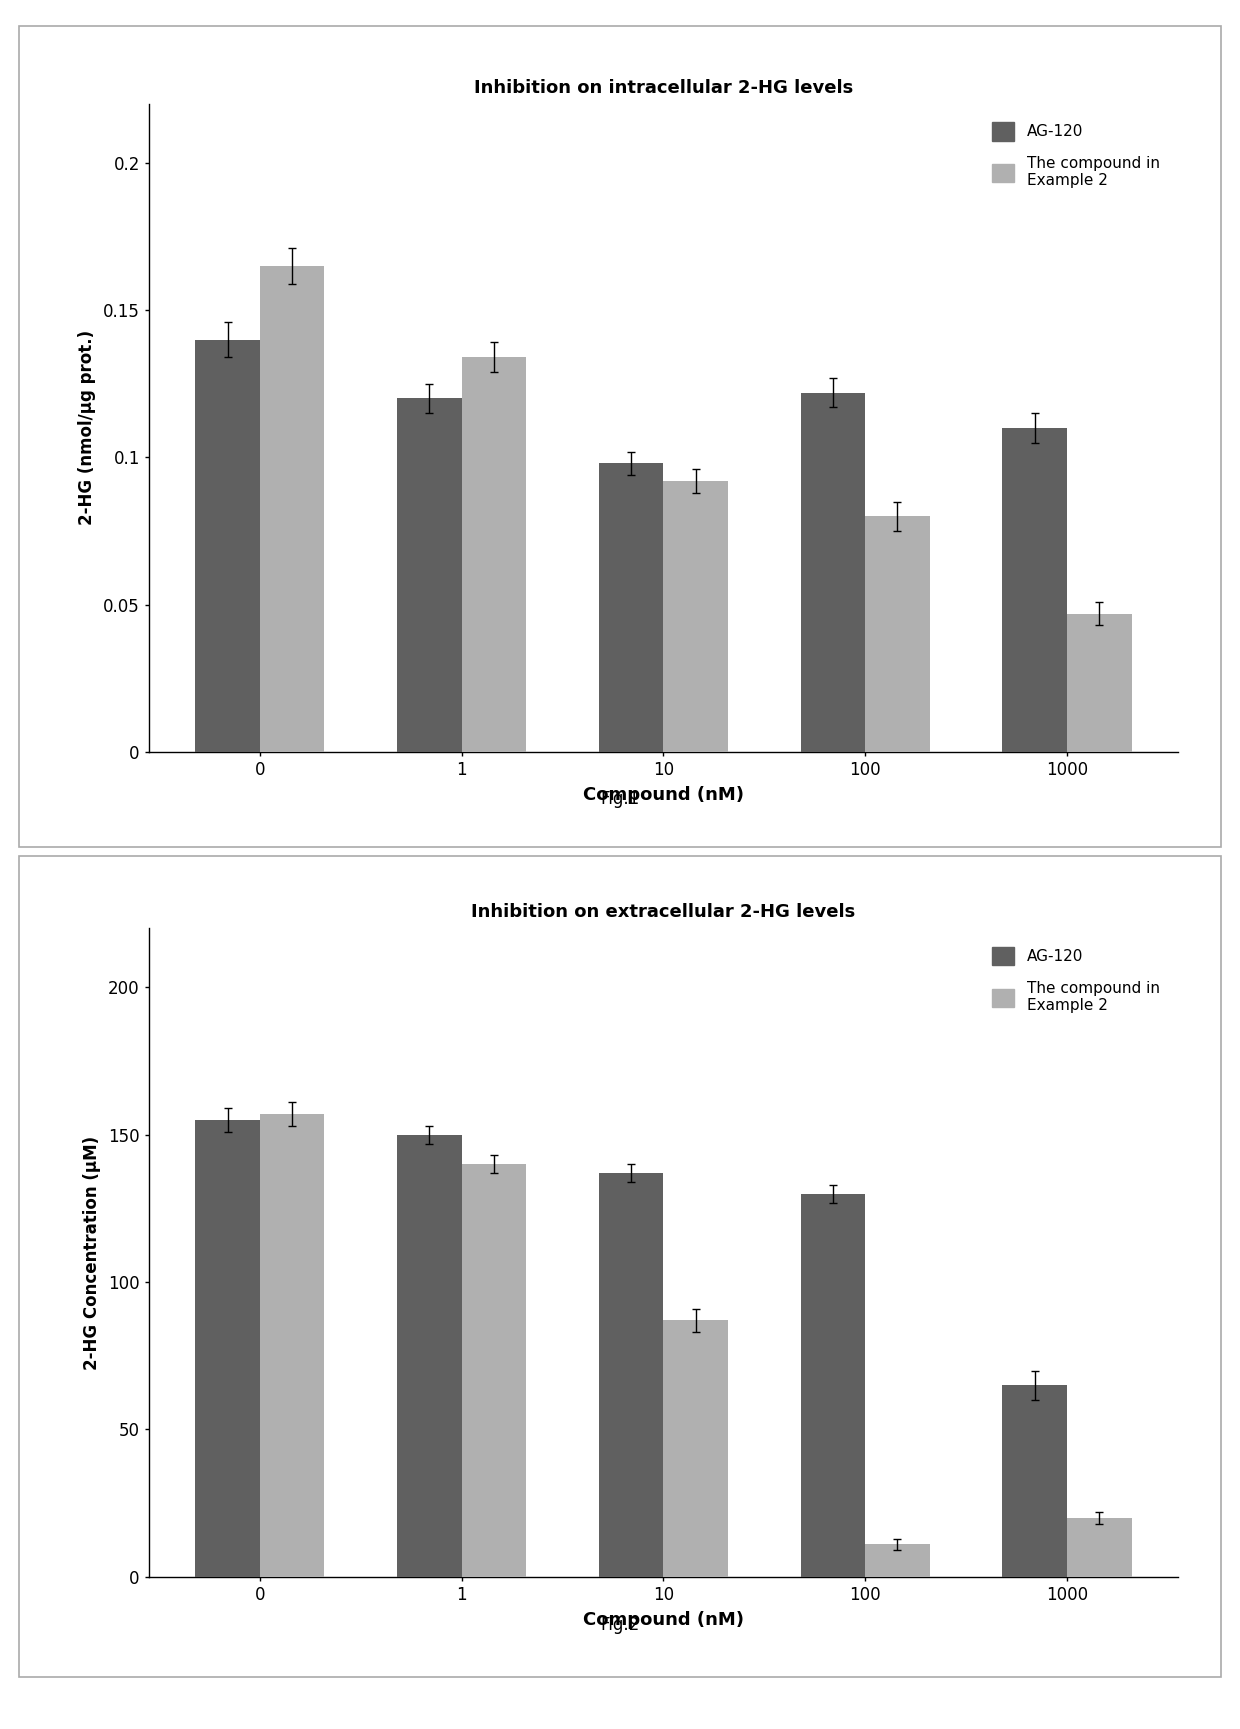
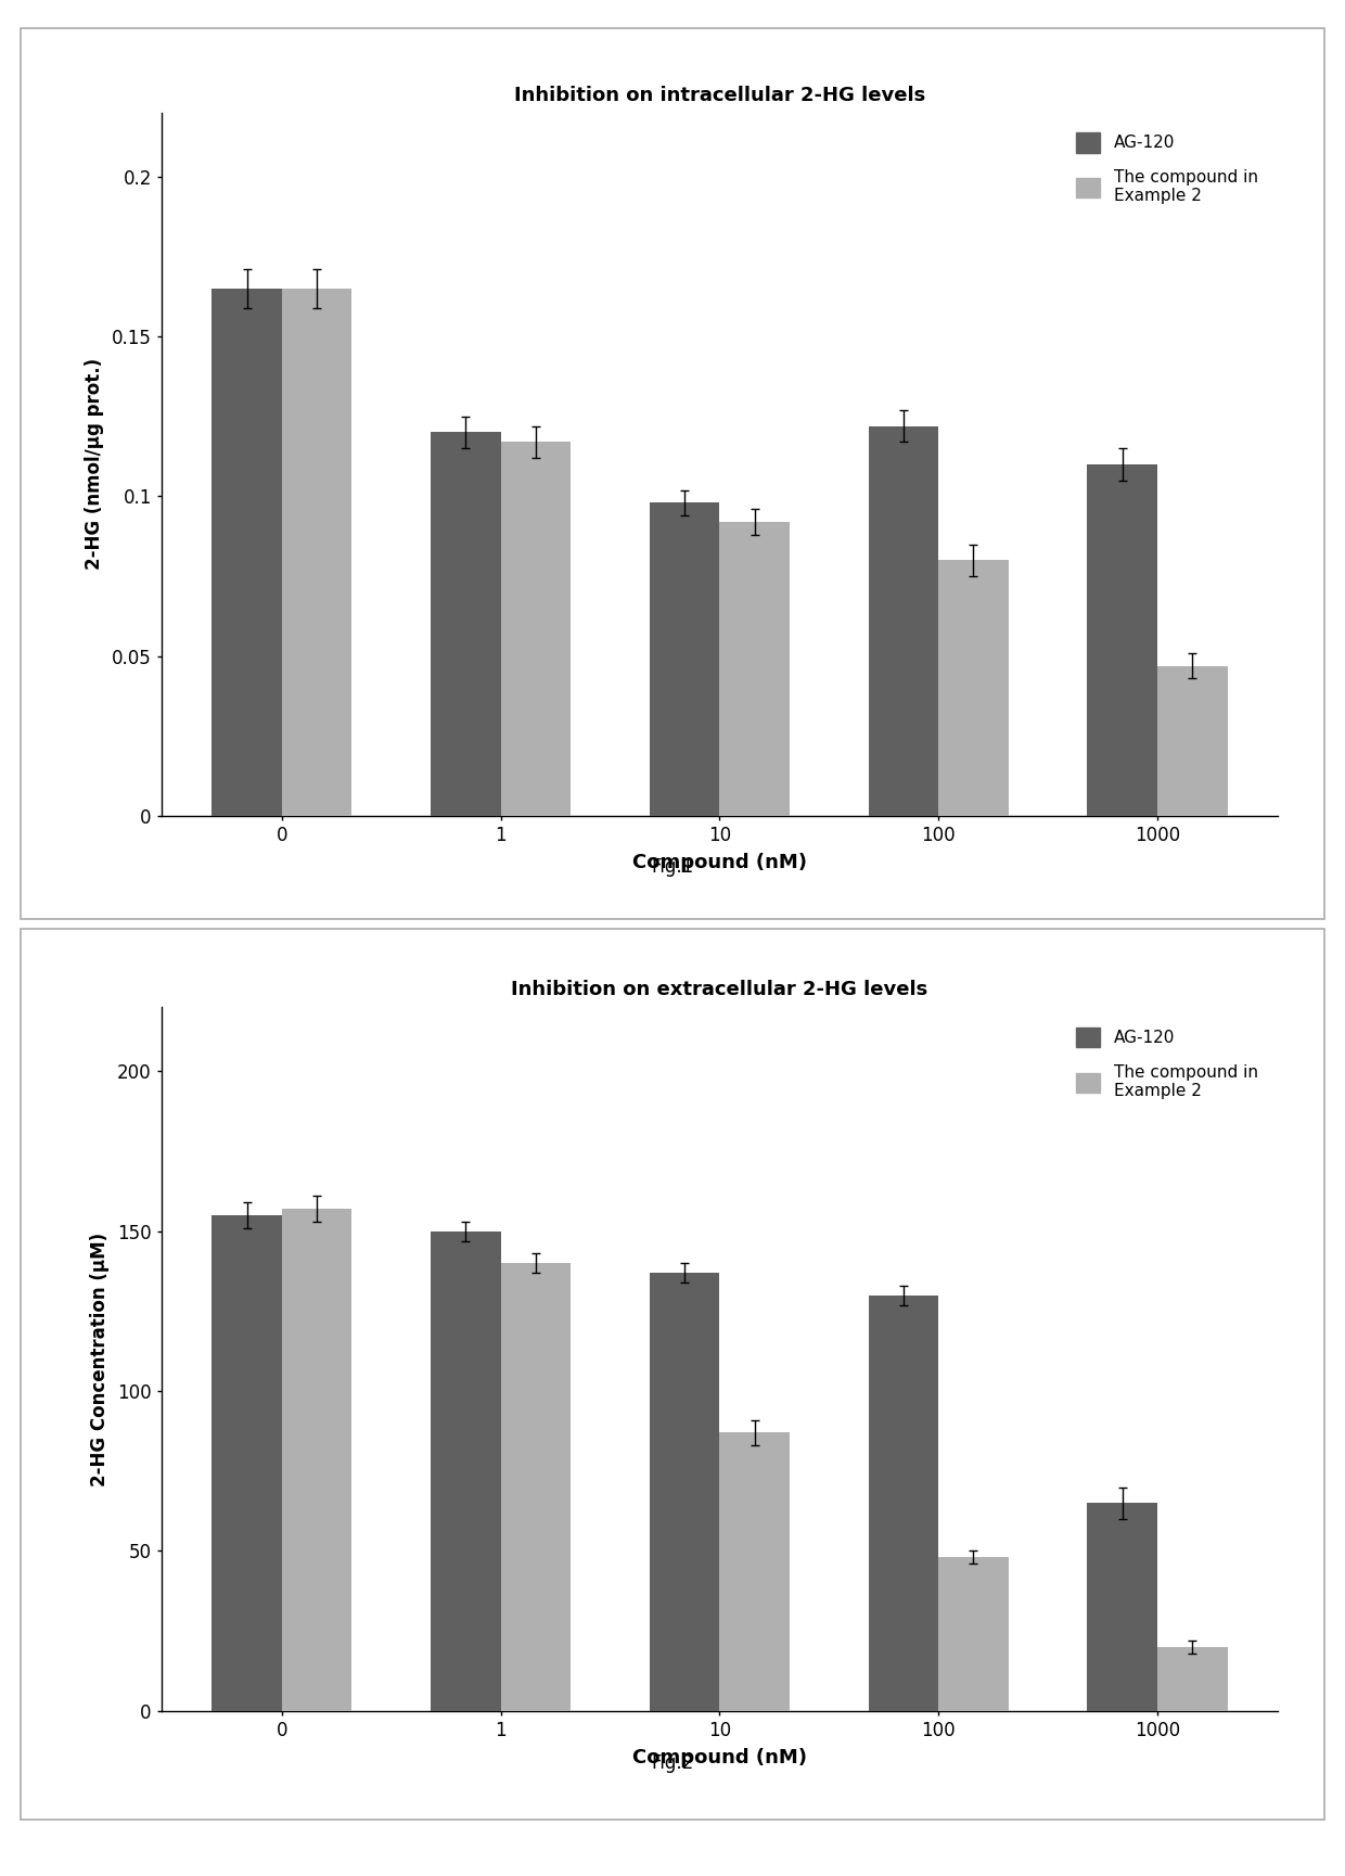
Inhibition on intracellular 2-HG levels/AG-120/0: 0.140 -> 0.165
Inhibition on intracellular 2-HG levels/The compound in Example 2/1: 0.134 -> 0.117
Inhibition on extracellular 2-HG levels/The compound in Example 2/100: 11 -> 48
